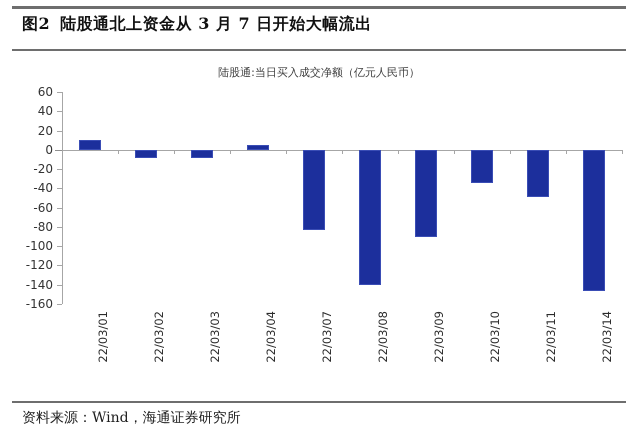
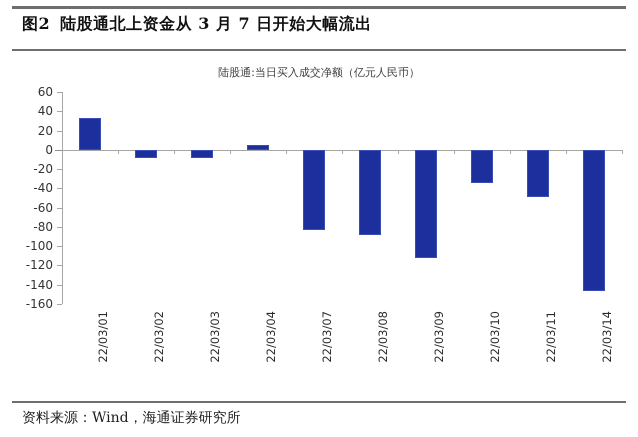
22/03/01: 10 -> 30
22/03/08: -140 -> -90
22/03/09: -90 -> -110
